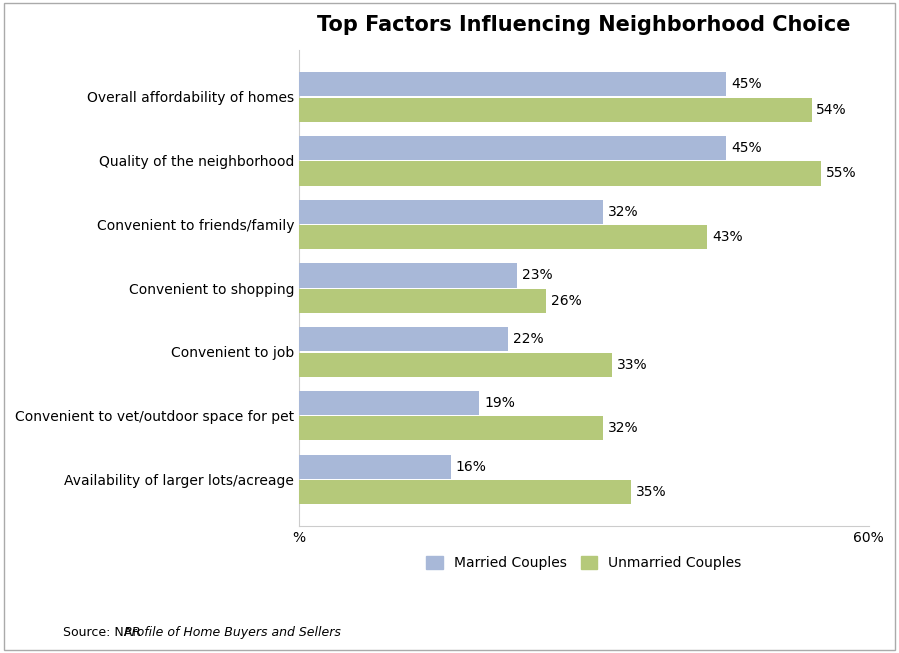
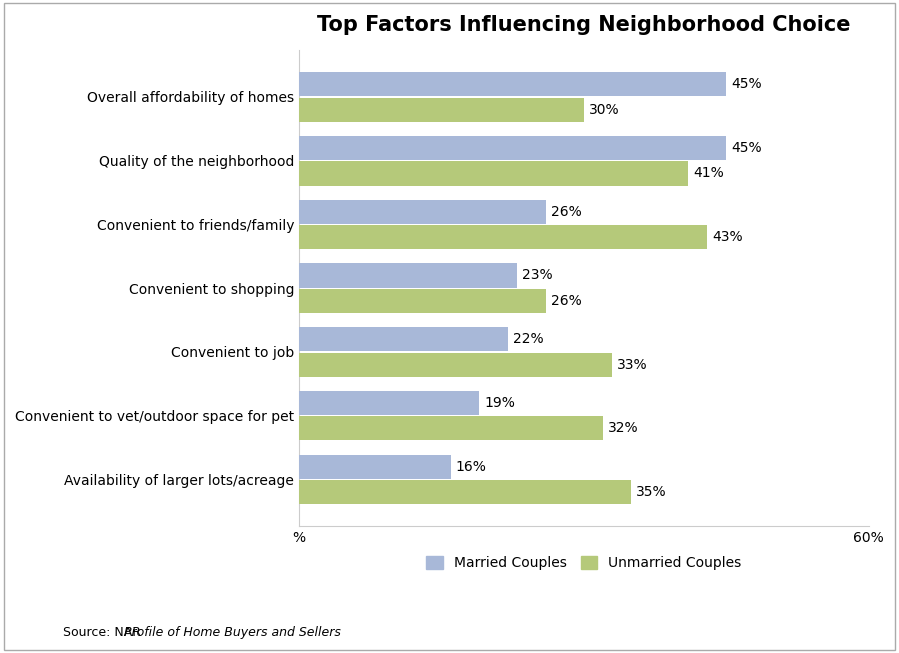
Unmarried Couples/Overall affordability of homes: 54% -> 30%
Unmarried Couples/Quality of the neighborhood: 55% -> 41%
Married Couples/Convenient to friends/family: 32% -> 26%
